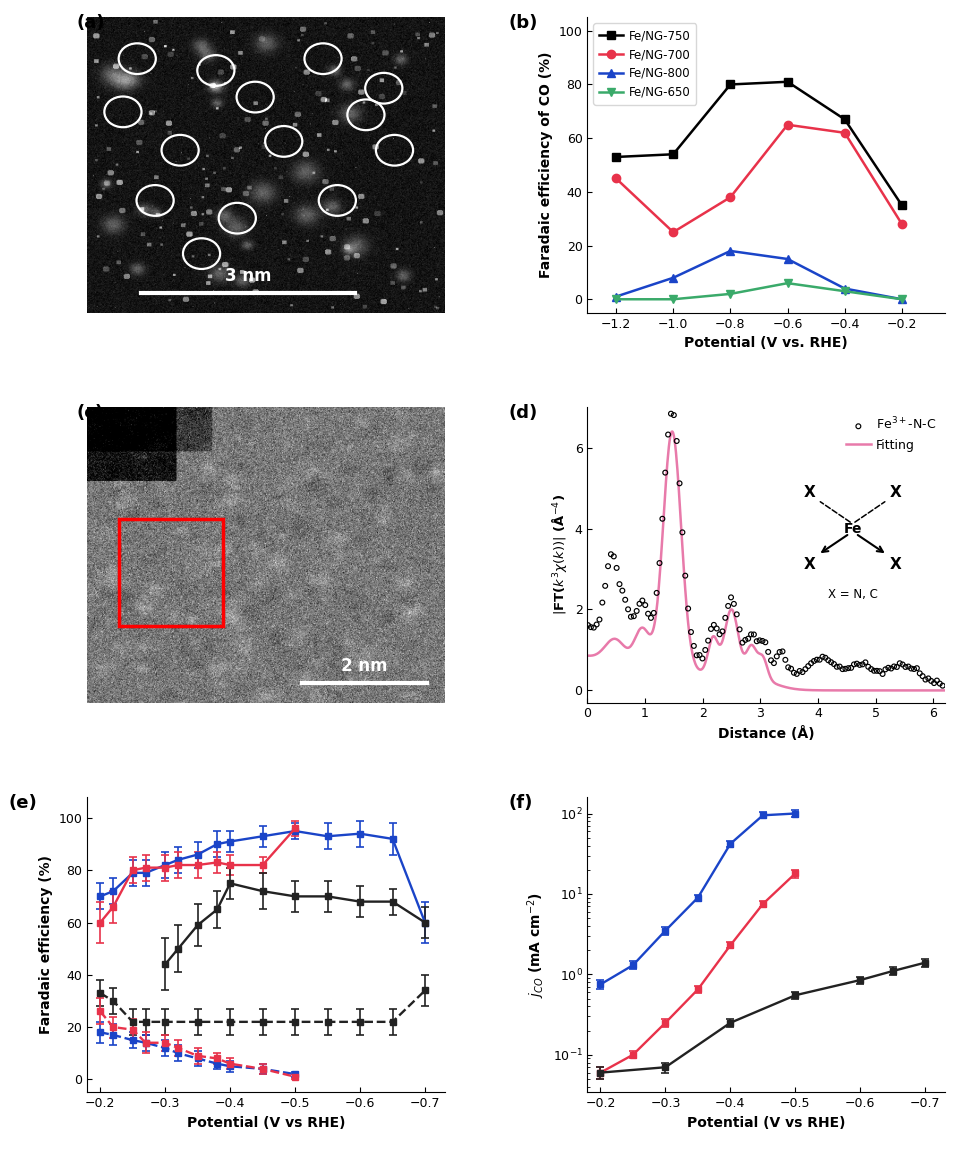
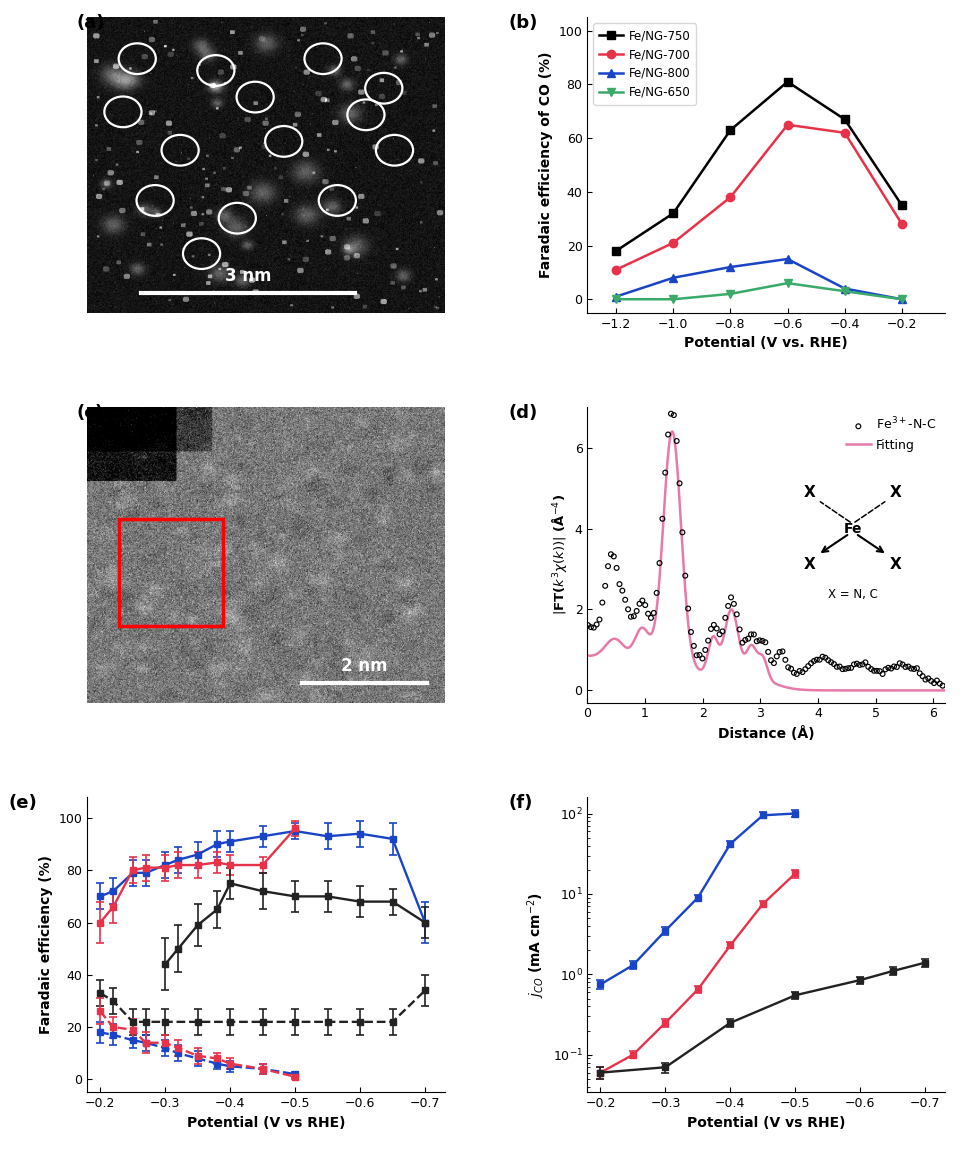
Fe/NG-750/−1.2: 53 -> 18
Fe/NG-700/−1.2: 45 -> 11
Fe/NG-750/−1.0: 54 -> 32
Fe/NG-700/−1.0: 25 -> 21
Fe/NG-750/−0.8: 80 -> 63
Fe/NG-800/−0.8: 18 -> 12
